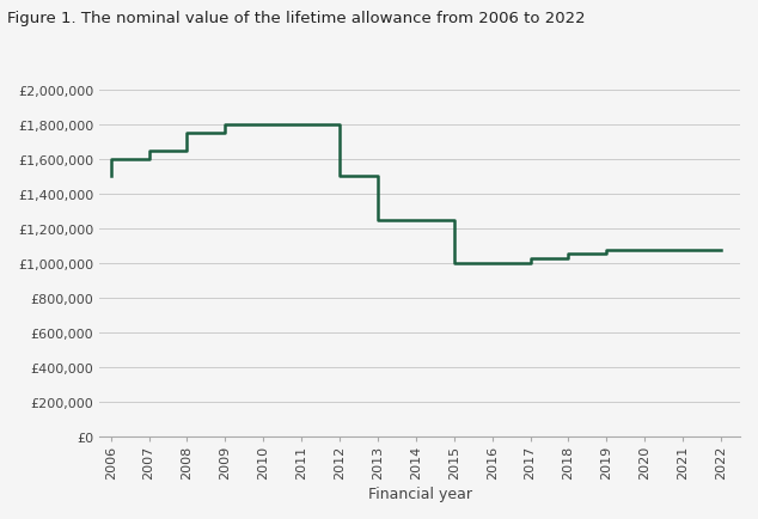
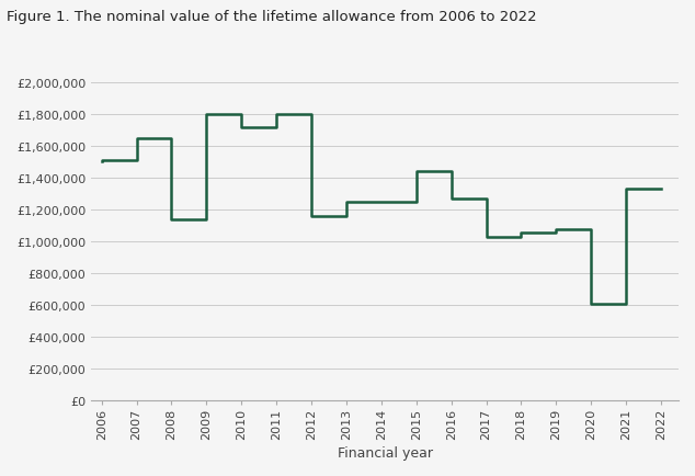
2007: £1,600,000 -> £1,510,000
2009: £1,750,000 -> £1,140,000
2011: £1,800,000 -> £1,720,000
2013: £1,500,000 -> £1,160,000
2016: £1,000,000 -> £1,440,000
2017: £1,000,000 -> £1,270,000
2021: £1,070,000 -> £610,000
2022: £1,070,000 -> £1,330,000
